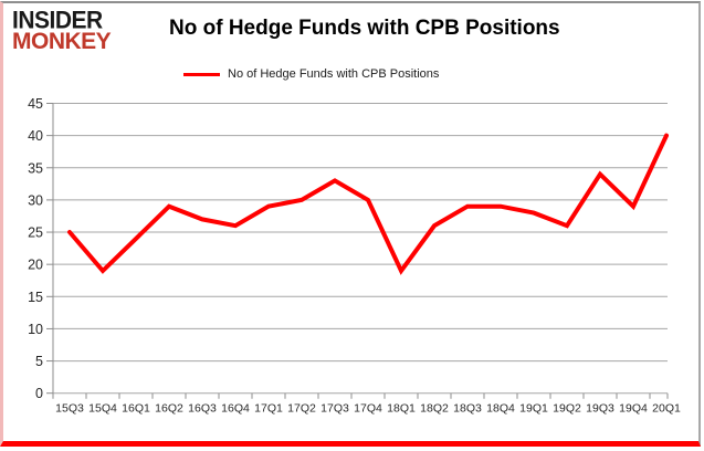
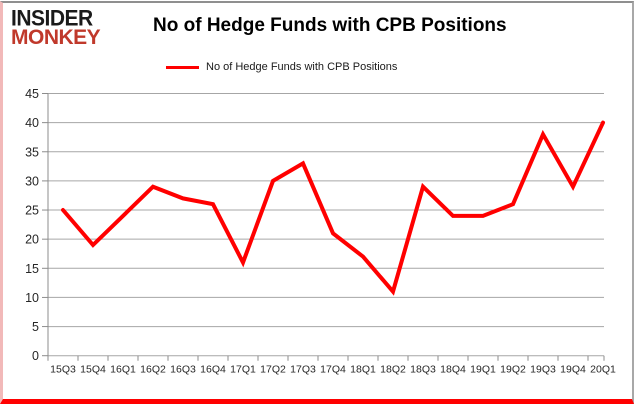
17Q1: 29 -> 16
17Q4: 30 -> 21
18Q1: 19 -> 17
18Q2: 26 -> 11
18Q4: 29 -> 24
19Q1: 28 -> 24
19Q3: 34 -> 38
